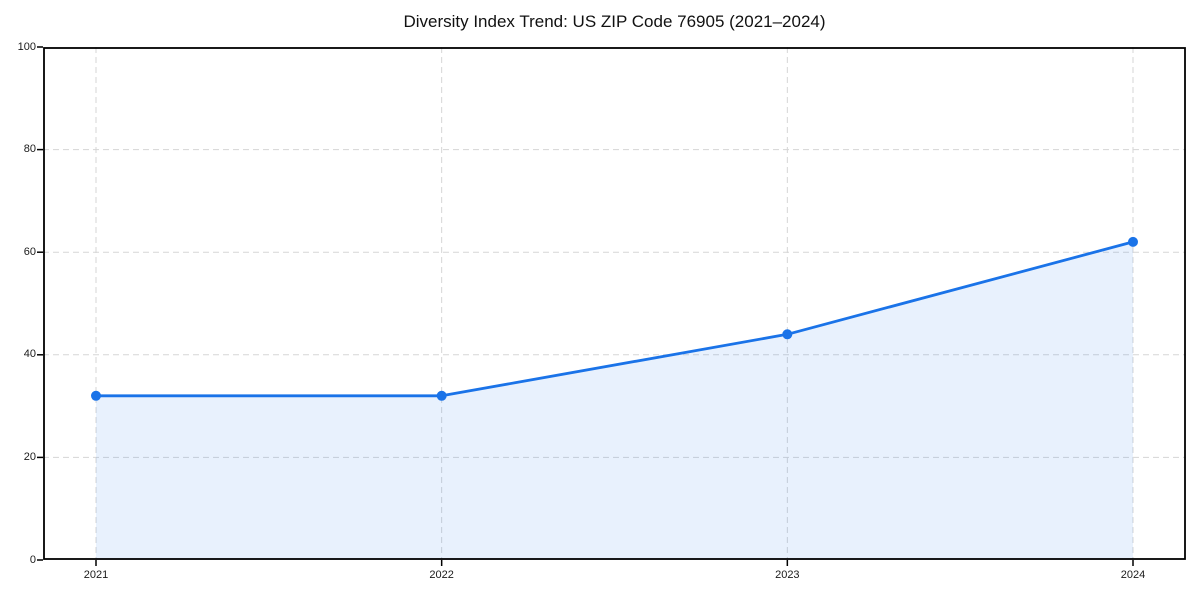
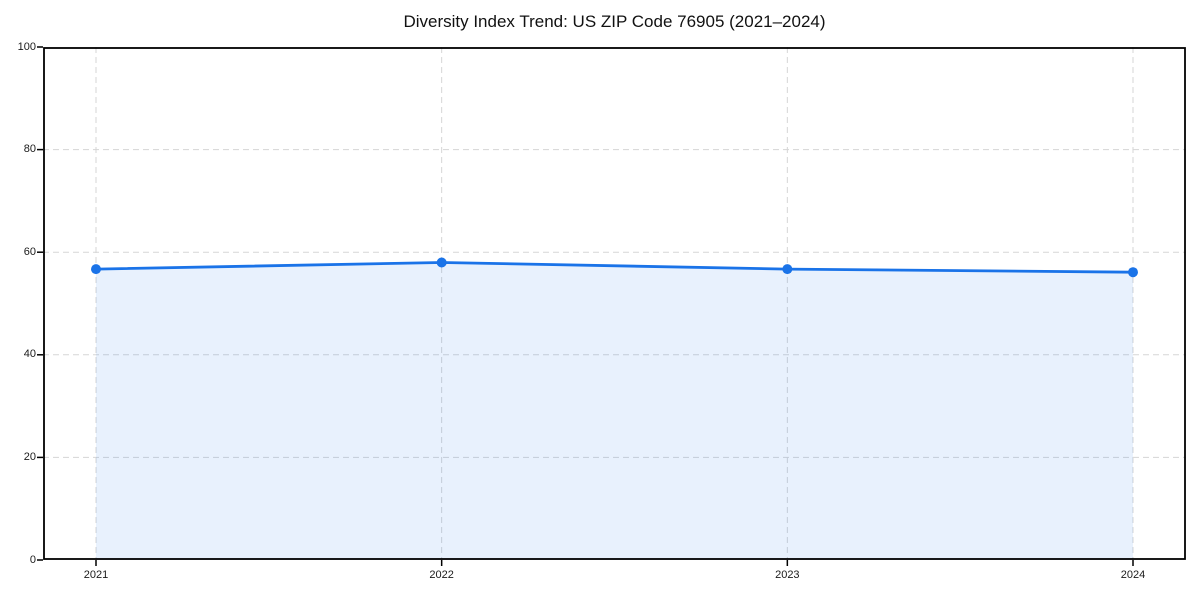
2021: 32 -> 57
2022: 32 -> 58
2023: 44 -> 57
2024: 62 -> 56
